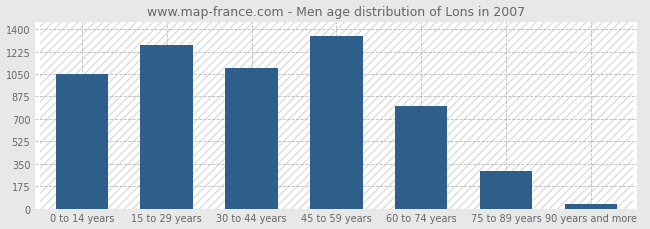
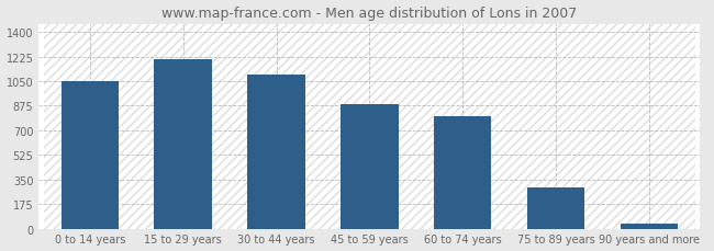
15 to 29 years: 1280 -> 1210
45 to 59 years: 1350 -> 890
